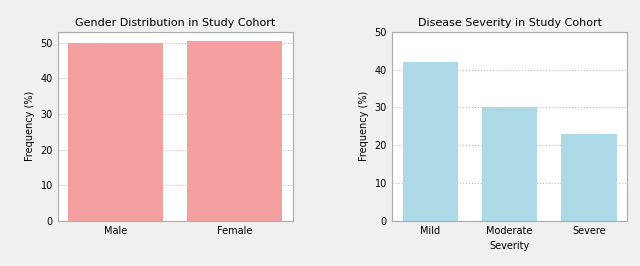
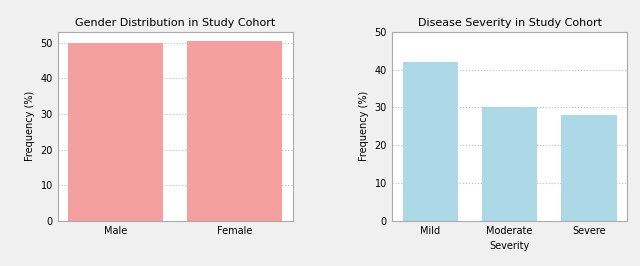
Disease Severity in Study Cohort/Severe: 23 -> 28
